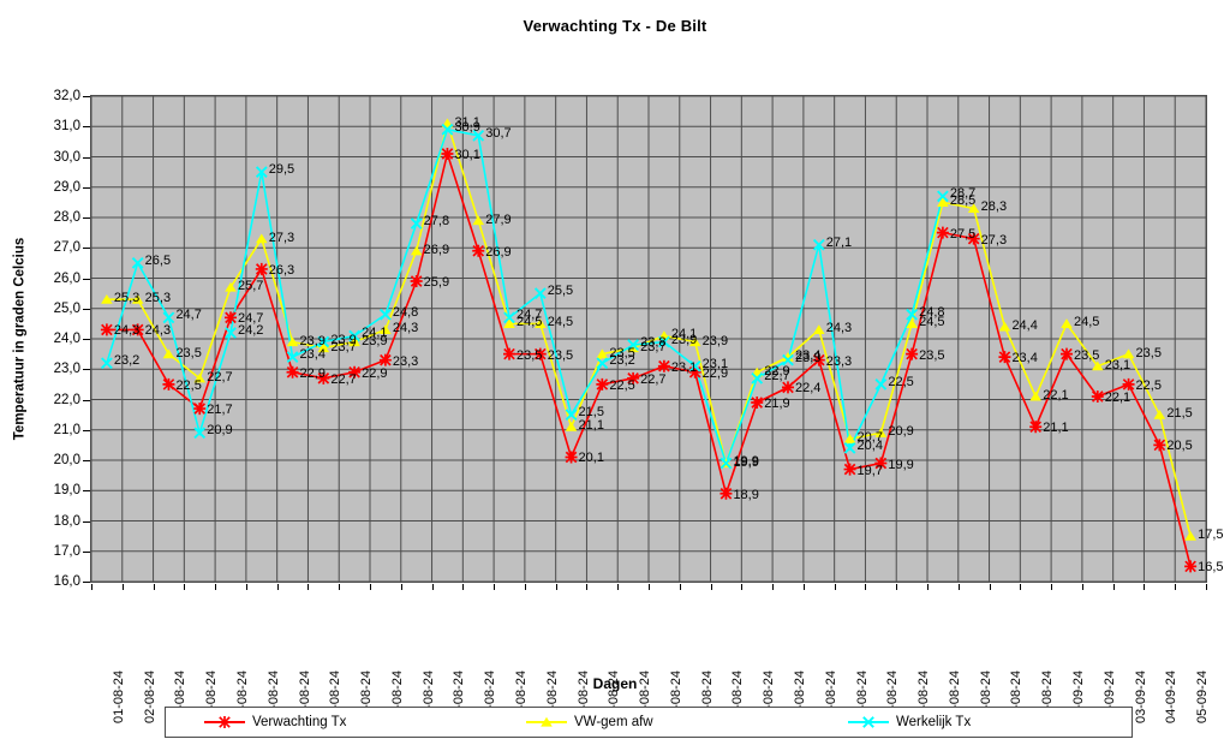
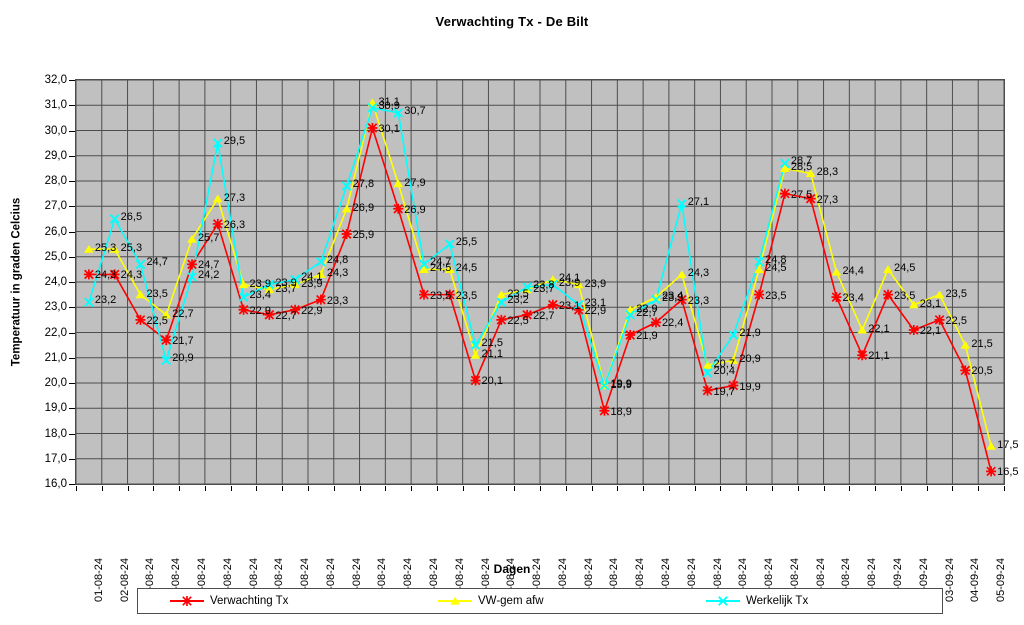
Werkelijk Tx/26-08-24: 22,5 -> 21,9
